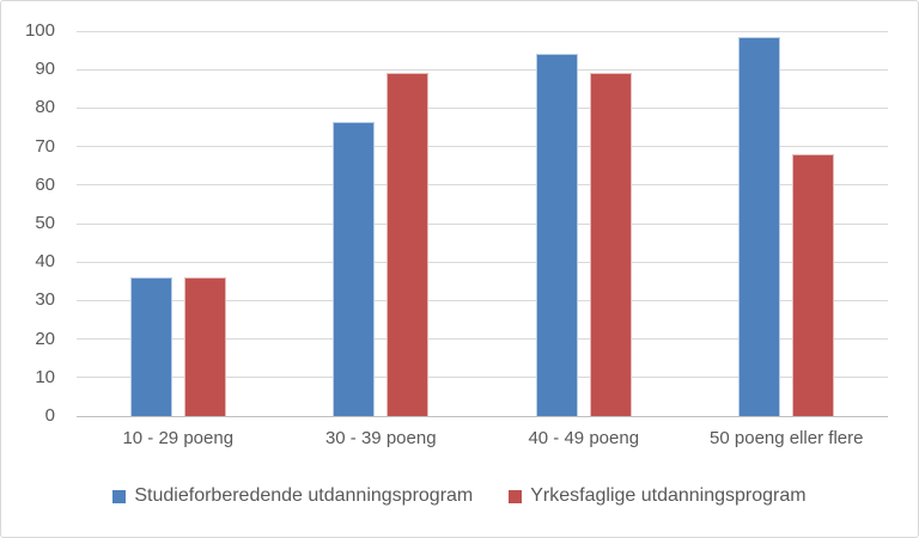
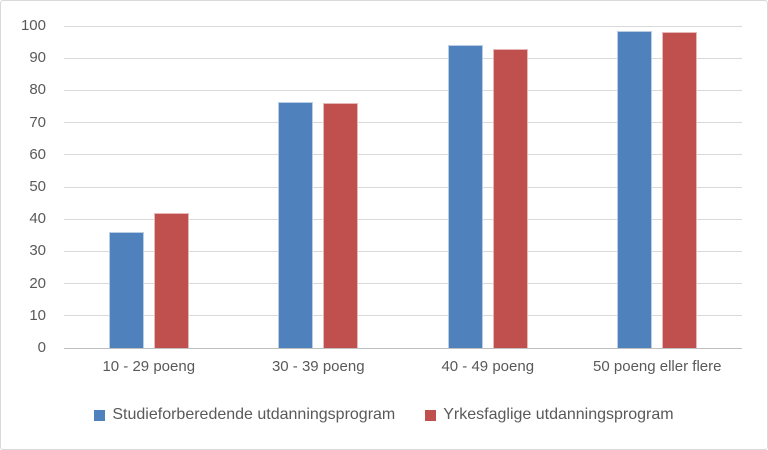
Yrkesfaglige utdanningsprogram/10 - 29 poeng: 36 -> 42
Studieforberedende utdanningsprogram/30 - 39 poeng: 73 -> 76
Yrkesfaglige utdanningsprogram/30 - 39 poeng: 89 -> 76
Studieforberedende utdanningsprogram/40 - 49 poeng: 77 -> 94
Yrkesfaglige utdanningsprogram/40 - 49 poeng: 89 -> 93
Studieforberedende utdanningsprogram/50 poeng eller flere: 90 -> 94
Yrkesfaglige utdanningsprogram/50 poeng eller flere: 68 -> 98
